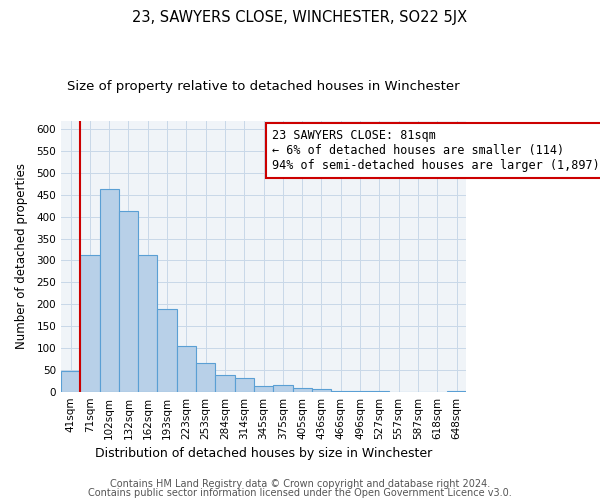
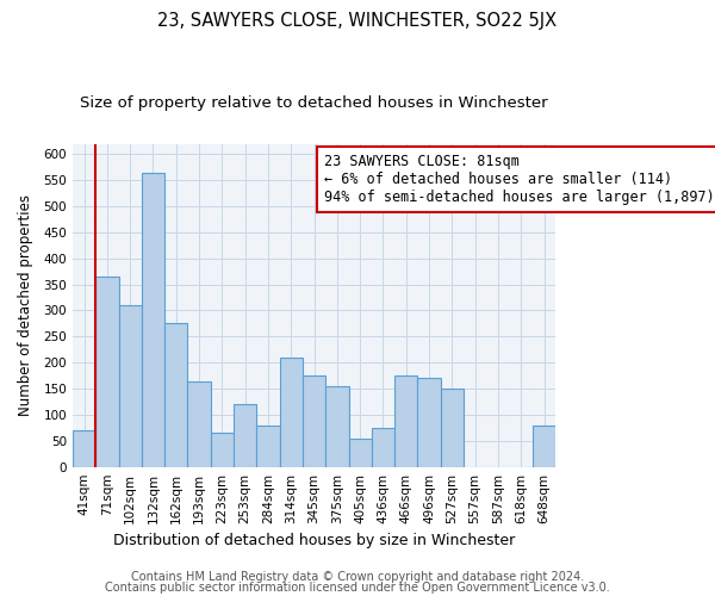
41sqm: 48 -> 70
71sqm: 312 -> 365
102sqm: 463 -> 310
132sqm: 413 -> 565
162sqm: 312 -> 275
193sqm: 188 -> 165
223sqm: 105 -> 65
253sqm: 66 -> 120
284sqm: 38 -> 80
314sqm: 32 -> 210
345sqm: 14 -> 175
375sqm: 15 -> 155
405sqm: 9 -> 55
436sqm: 5 -> 75
466sqm: 2 -> 175
496sqm: 2 -> 170
527sqm: 1 -> 150
648sqm: 1 -> 80
